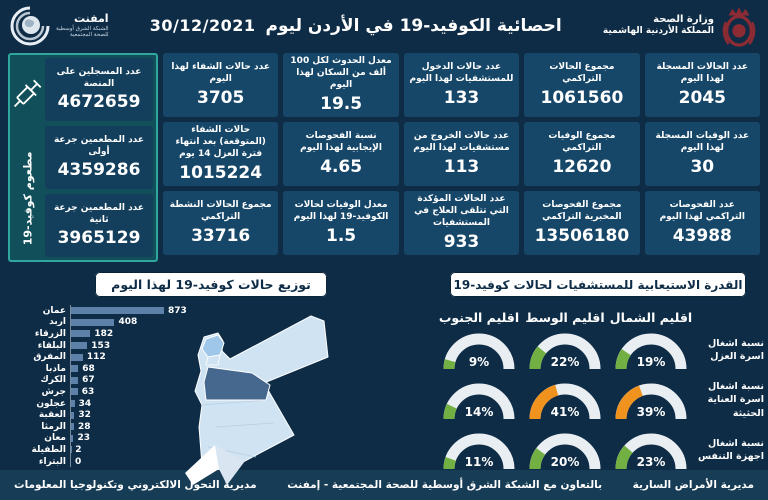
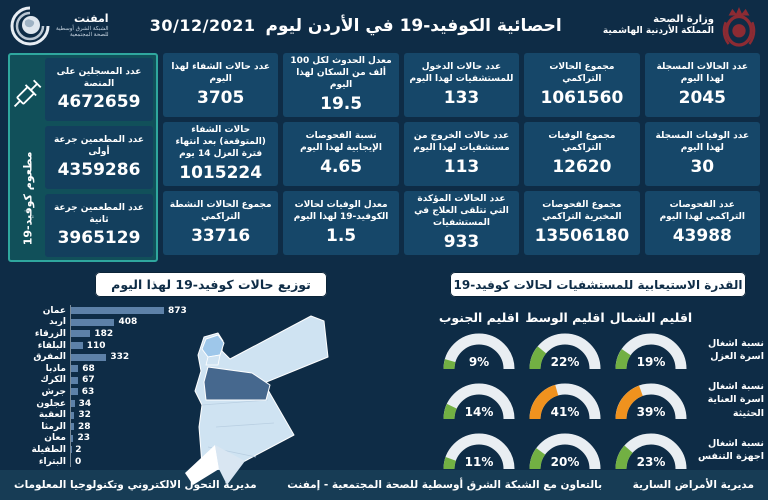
توزيع حالات كوفيد-19 لهذا اليوم/البلقاء: 153 -> 110
توزيع حالات كوفيد-19 لهذا اليوم/المفرق: 112 -> 332
